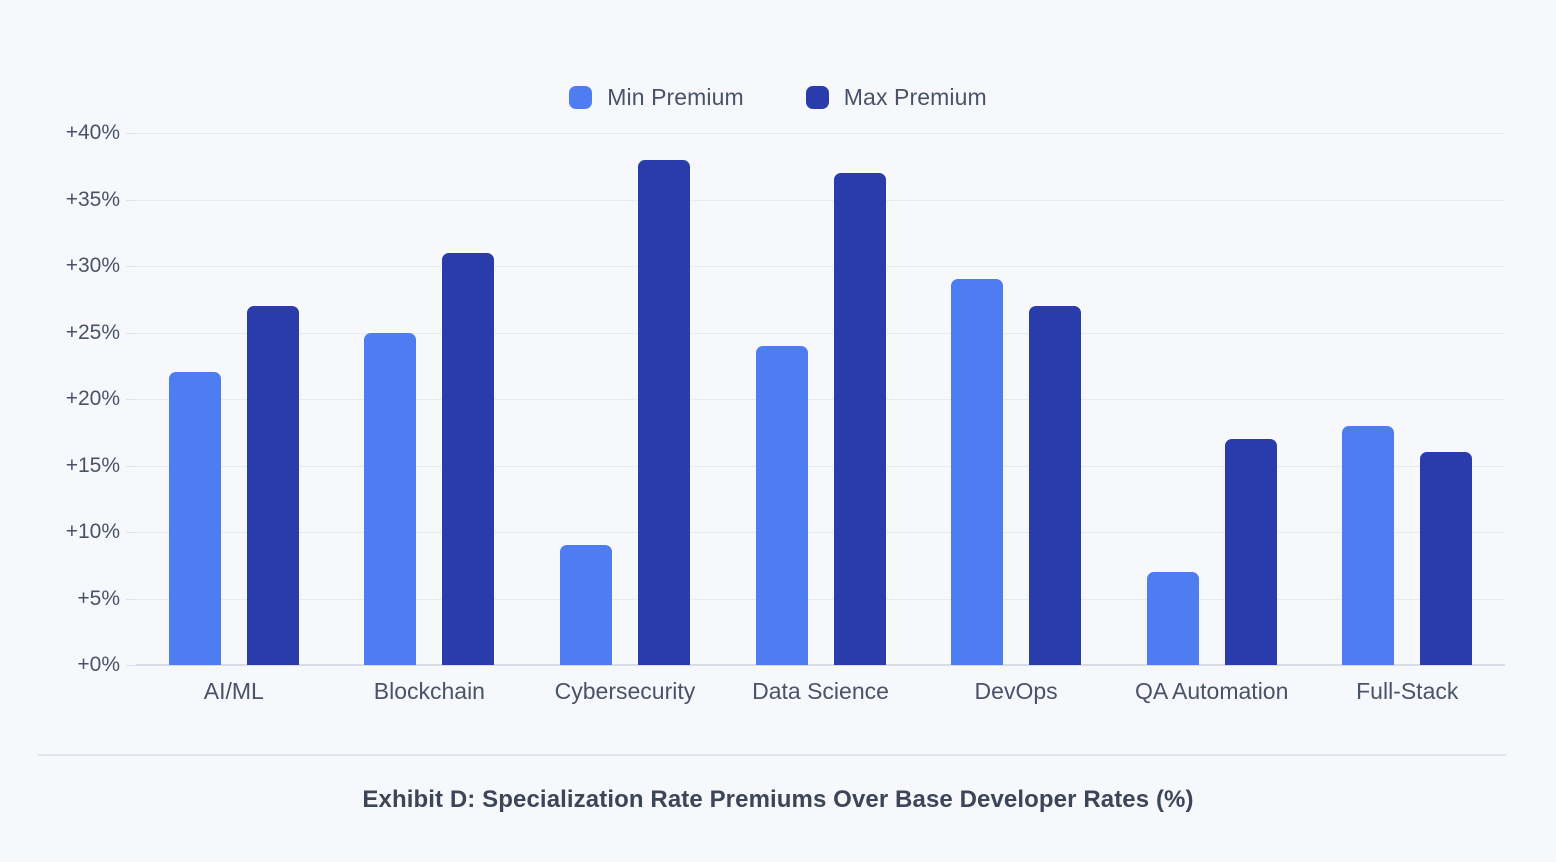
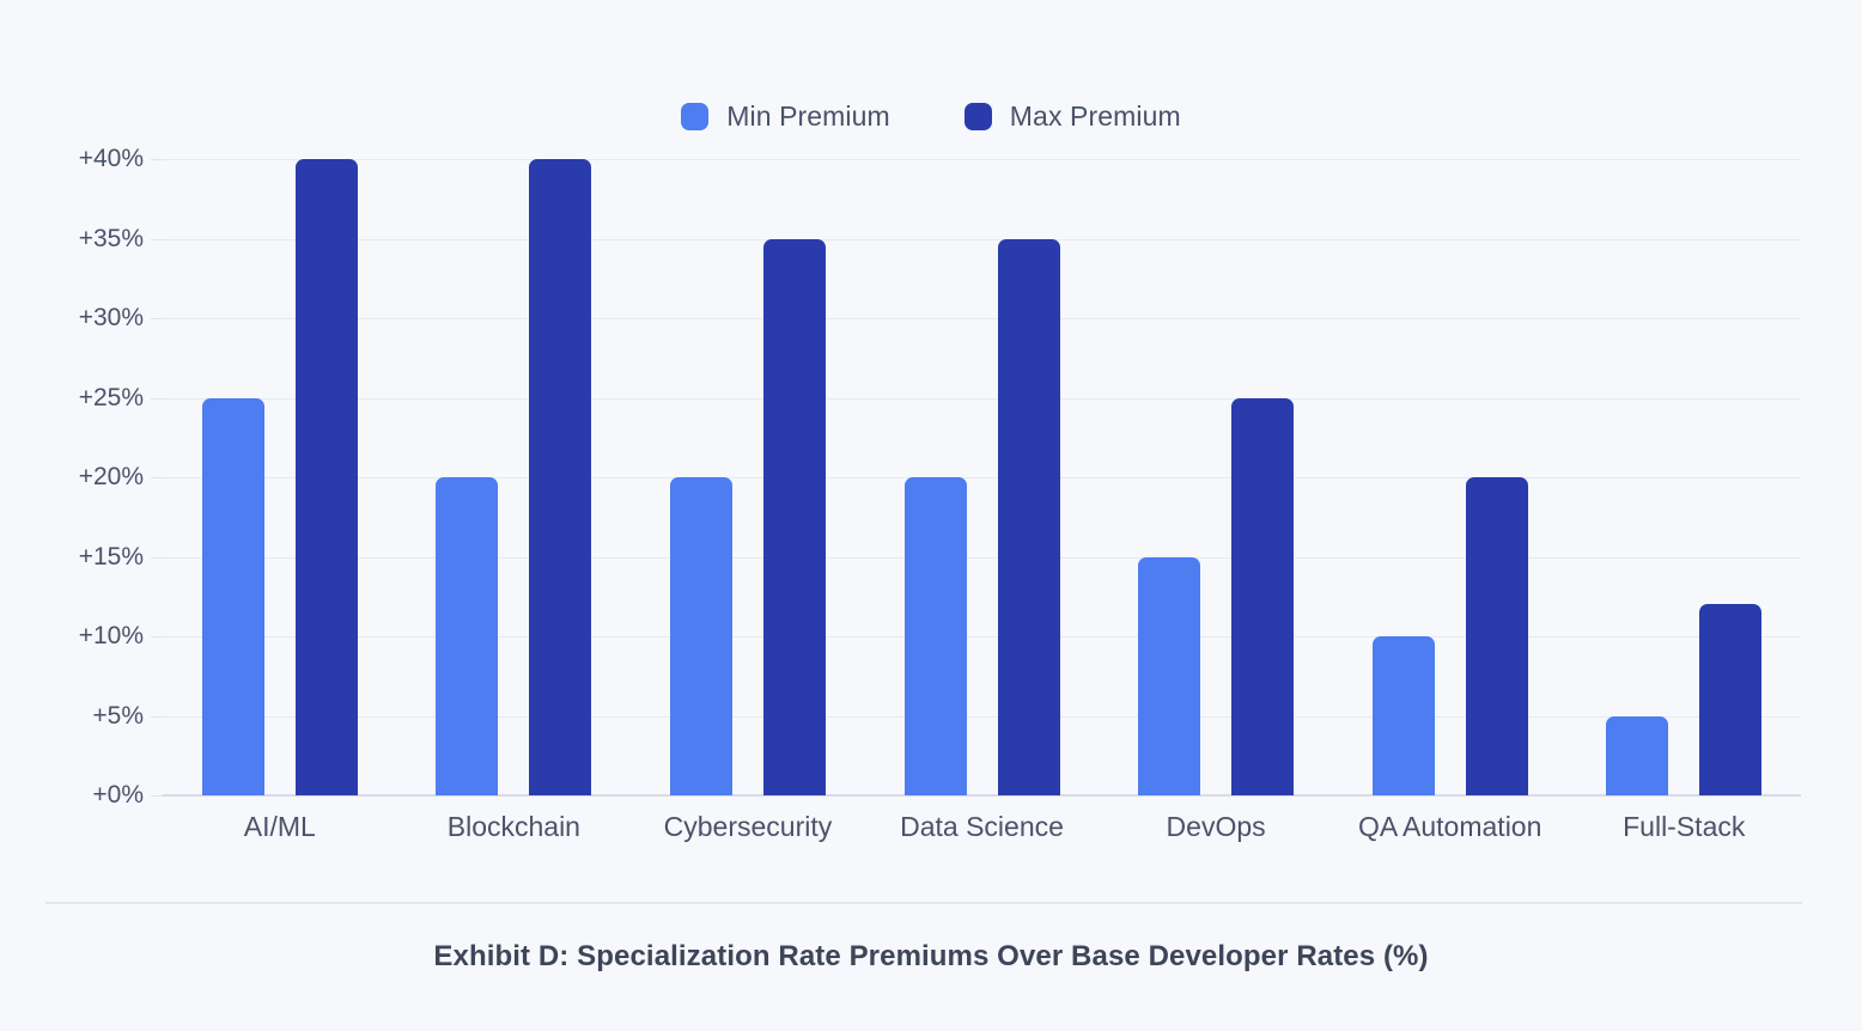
Min Premium/AI/ML: 22% -> 25%
Max Premium/AI/ML: 27% -> 40%
Min Premium/Blockchain: 25% -> 20%
Max Premium/Blockchain: 31% -> 40%
Min Premium/Cybersecurity: 9% -> 20%
Max Premium/Cybersecurity: 38% -> 35%
Min Premium/Data Science: 24% -> 20%
Max Premium/Data Science: 37% -> 35%
Min Premium/DevOps: 29% -> 15%
Max Premium/DevOps: 27% -> 25%
Min Premium/QA Automation: 7% -> 10%
Max Premium/QA Automation: 17% -> 20%
Min Premium/Full-Stack: 18% -> 5%
Max Premium/Full-Stack: 16% -> 12%
